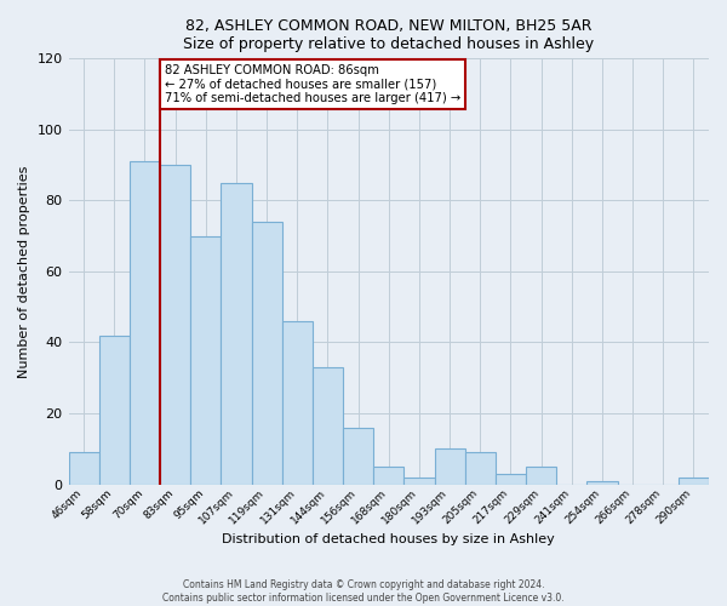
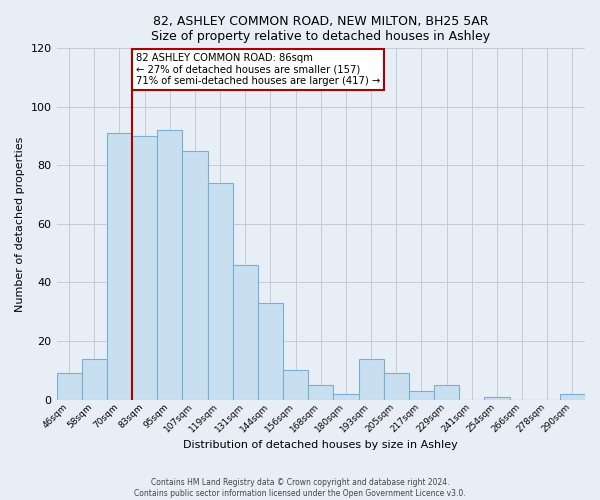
58sqm: 42 -> 14
95sqm: 70 -> 92
156sqm: 16 -> 10
193sqm: 10 -> 14
